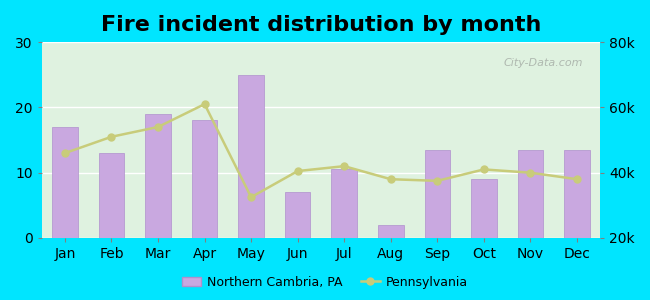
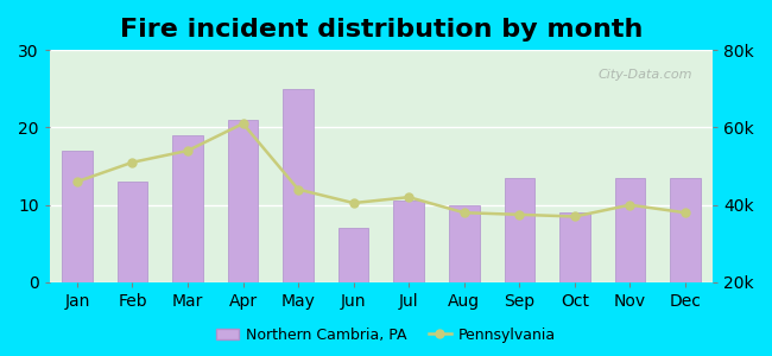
Northern Cambria, PA/Apr: 18.0 -> 21.0
Pennsylvania/May: 32.5k -> 44.0k
Northern Cambria, PA/Aug: 2.0 -> 10.0
Pennsylvania/Oct: 41.0k -> 37.0k
